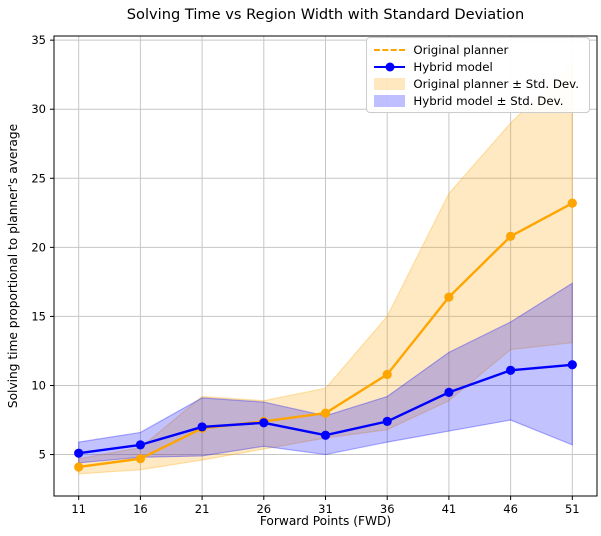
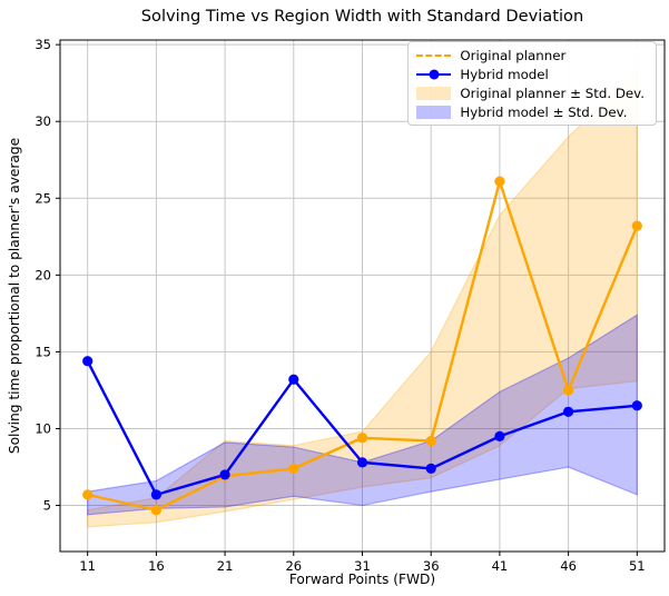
Original planner/11: 4.1 -> 5.7
Hybrid model/11: 5.1 -> 14.4
Hybrid model/26: 7.3 -> 13.2
Original planner/31: 8.0 -> 9.4
Hybrid model/31: 6.4 -> 7.8
Original planner/36: 10.8 -> 9.2
Original planner/41: 16.4 -> 26.1
Original planner/46: 20.8 -> 12.5
